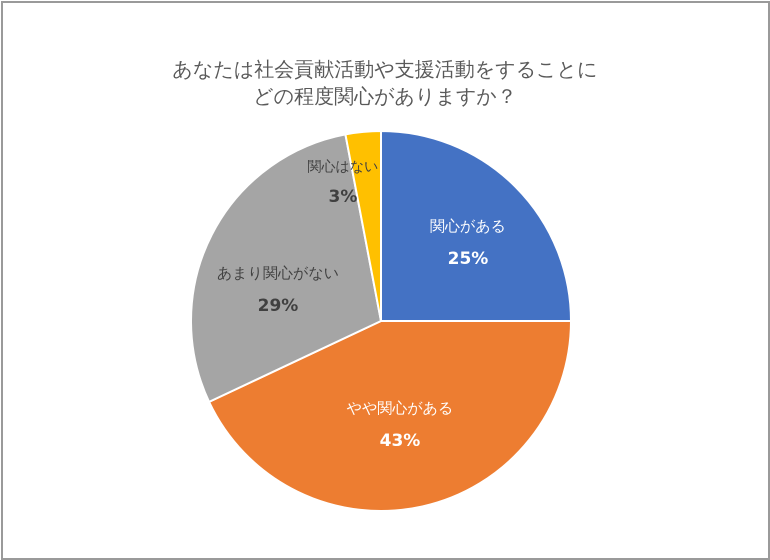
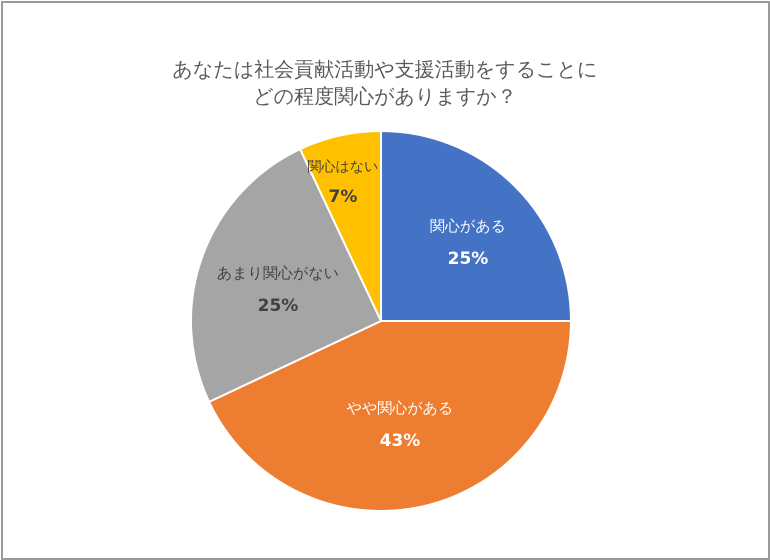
あまり関心がない: 29% -> 25%
関心はない: 3% -> 7%
